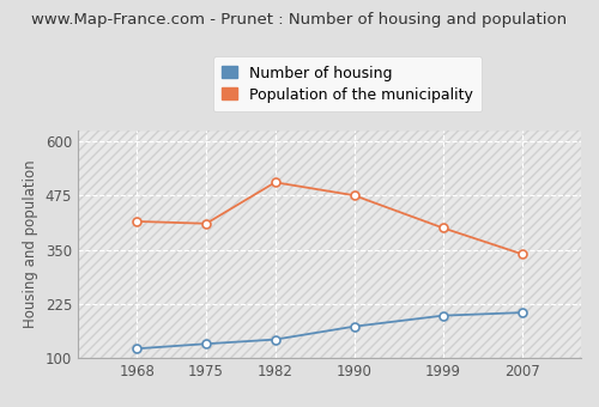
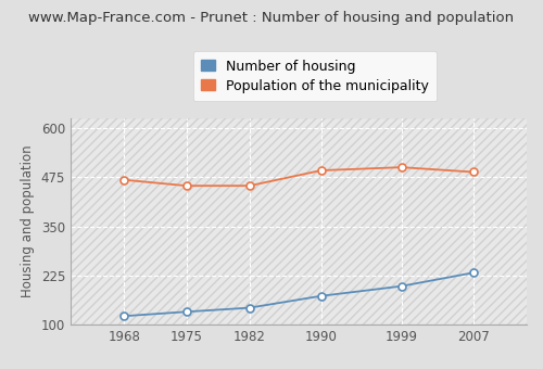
Population of the municipality/1968: 415 -> 468
Population of the municipality/1975: 410 -> 453
Population of the municipality/1982: 505 -> 453
Population of the municipality/1990: 475 -> 492
Population of the municipality/1999: 400 -> 500
Number of housing/2007: 205 -> 232
Population of the municipality/2007: 340 -> 488
